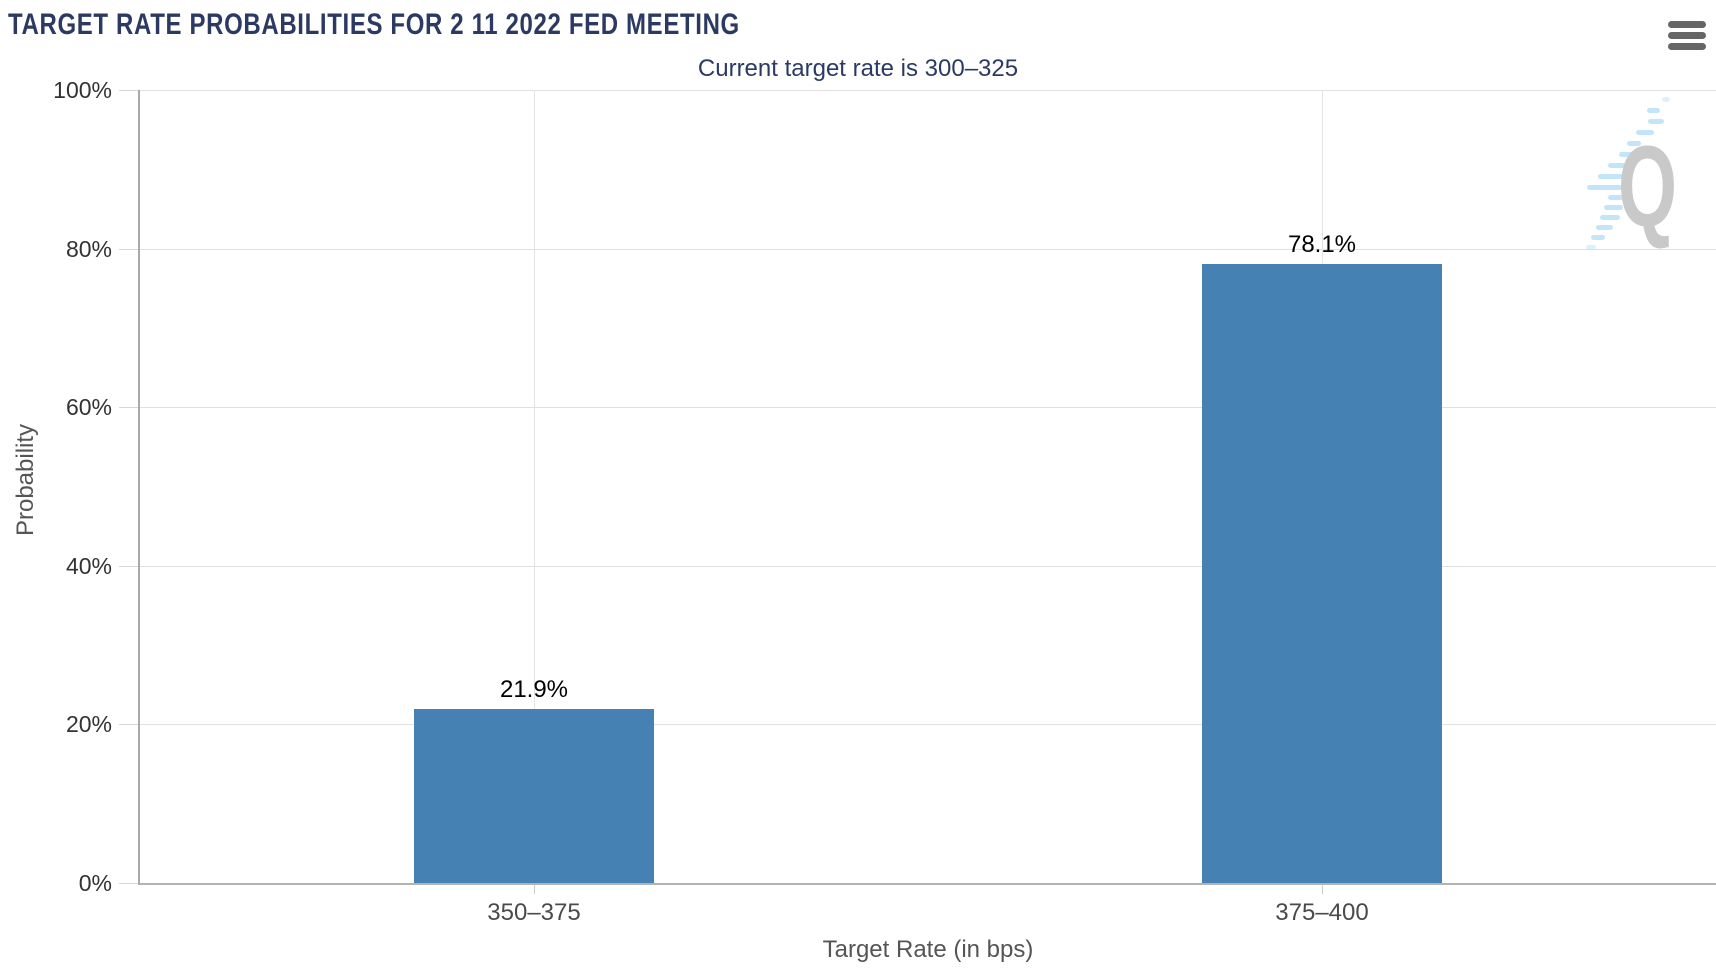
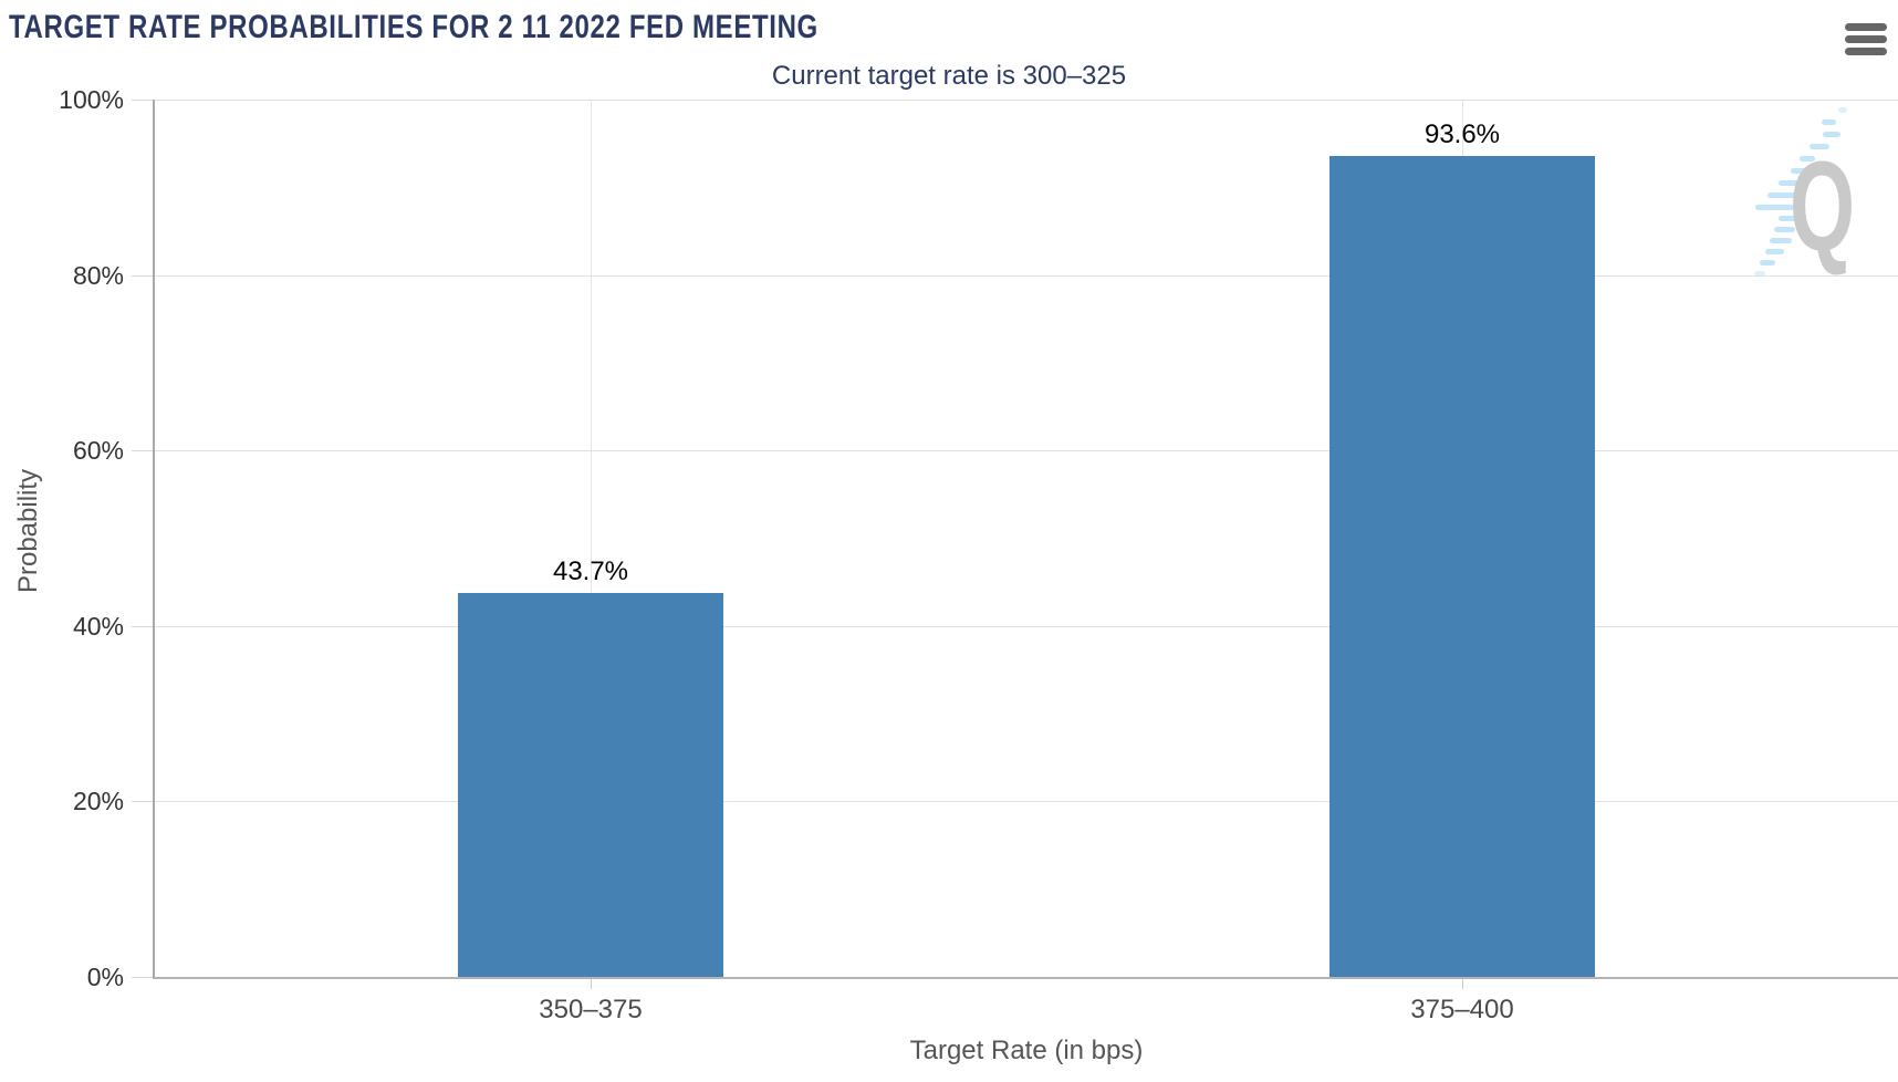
350–375: 21.9% -> 43.7%
375–400: 78.1% -> 93.6%
